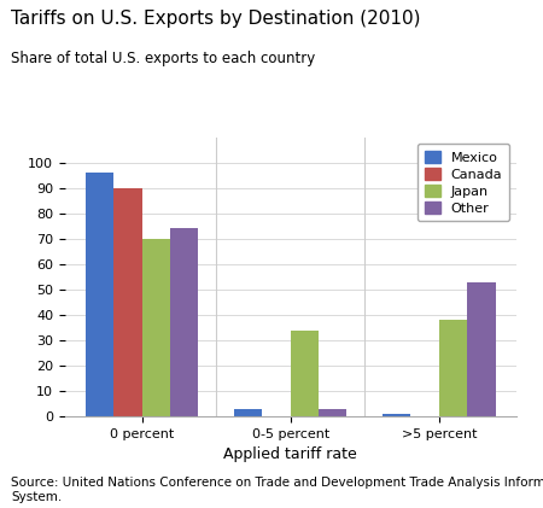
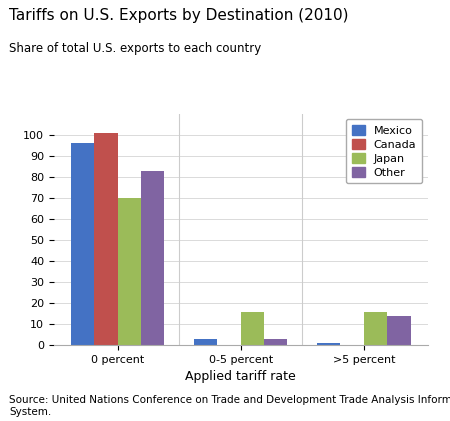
Canada/0 percent: 90 -> 101
Other/0 percent: 74 -> 83
Japan/0-5 percent: 34 -> 16
Japan/>5 percent: 38 -> 16
Other/>5 percent: 53 -> 14
